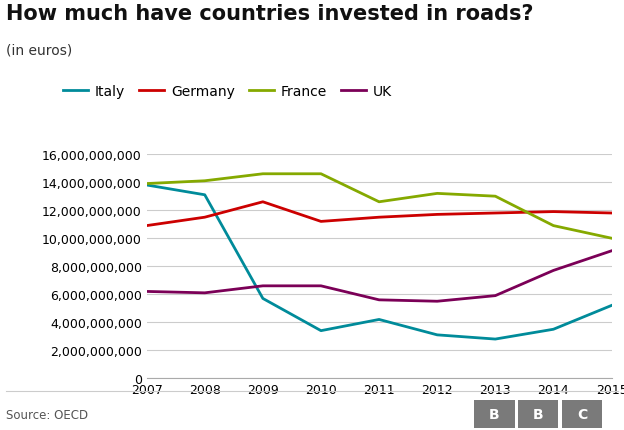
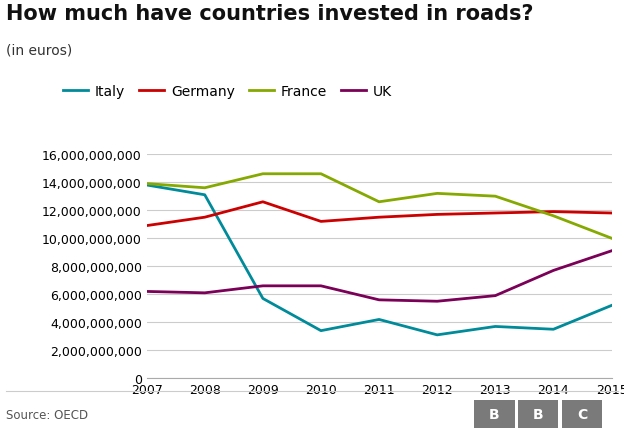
France/2008: 14,100,000,000 -> 13,600,000,000
Italy/2013: 2,800,000,000 -> 3,700,000,000
France/2014: 10,900,000,000 -> 11,600,000,000
